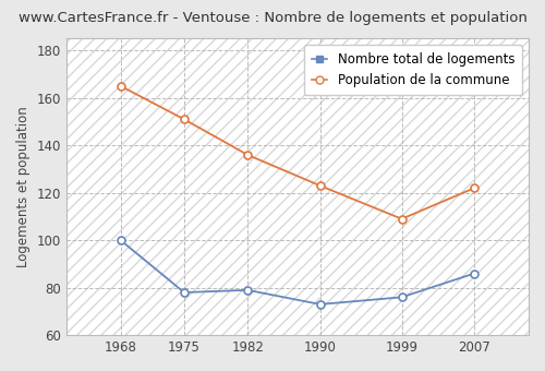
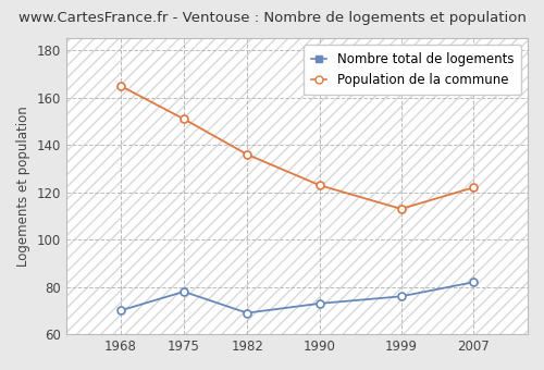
Nombre total de logements/1968: 100 -> 70
Nombre total de logements/1982: 79 -> 69
Population de la commune/1999: 109 -> 113
Nombre total de logements/2007: 86 -> 82
